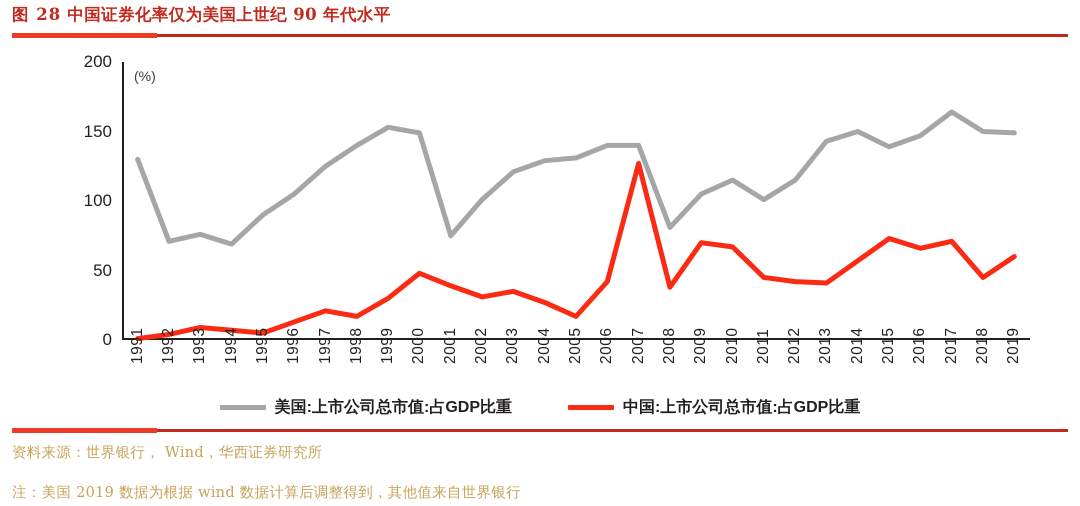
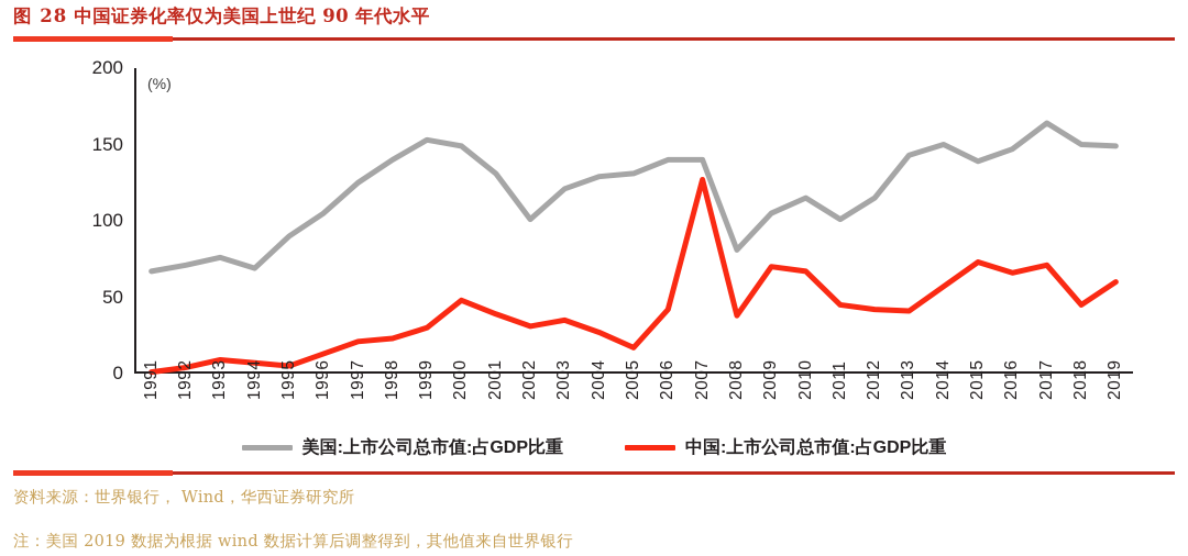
美国:上市公司总市值:占GDP比重/1991: 130 -> 67
中国:上市公司总市值:占GDP比重/1998: 17 -> 23
美国:上市公司总市值:占GDP比重/2001: 75 -> 131
